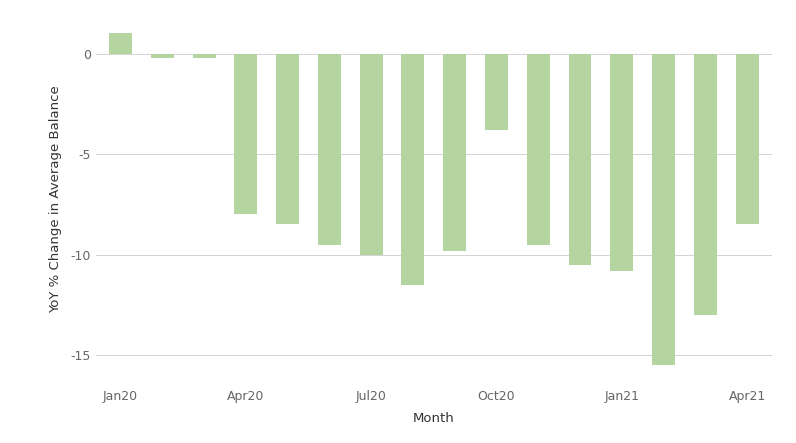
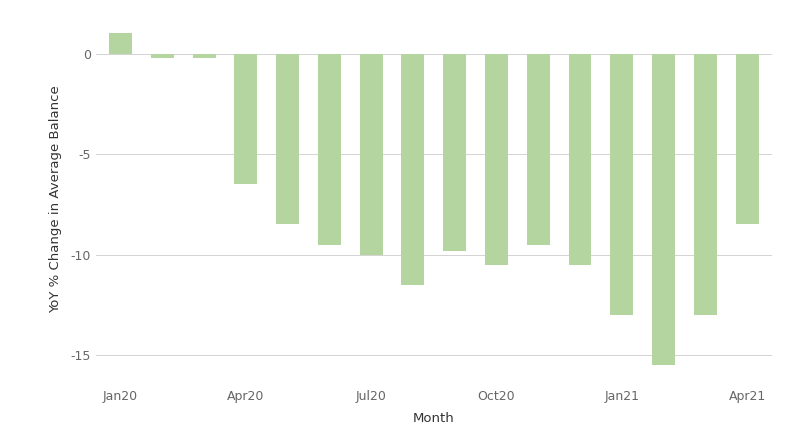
Apr20: -8.0 -> -6.5
Oct20: -3.8 -> -10.5
Jan21: -10.8 -> -13.0
